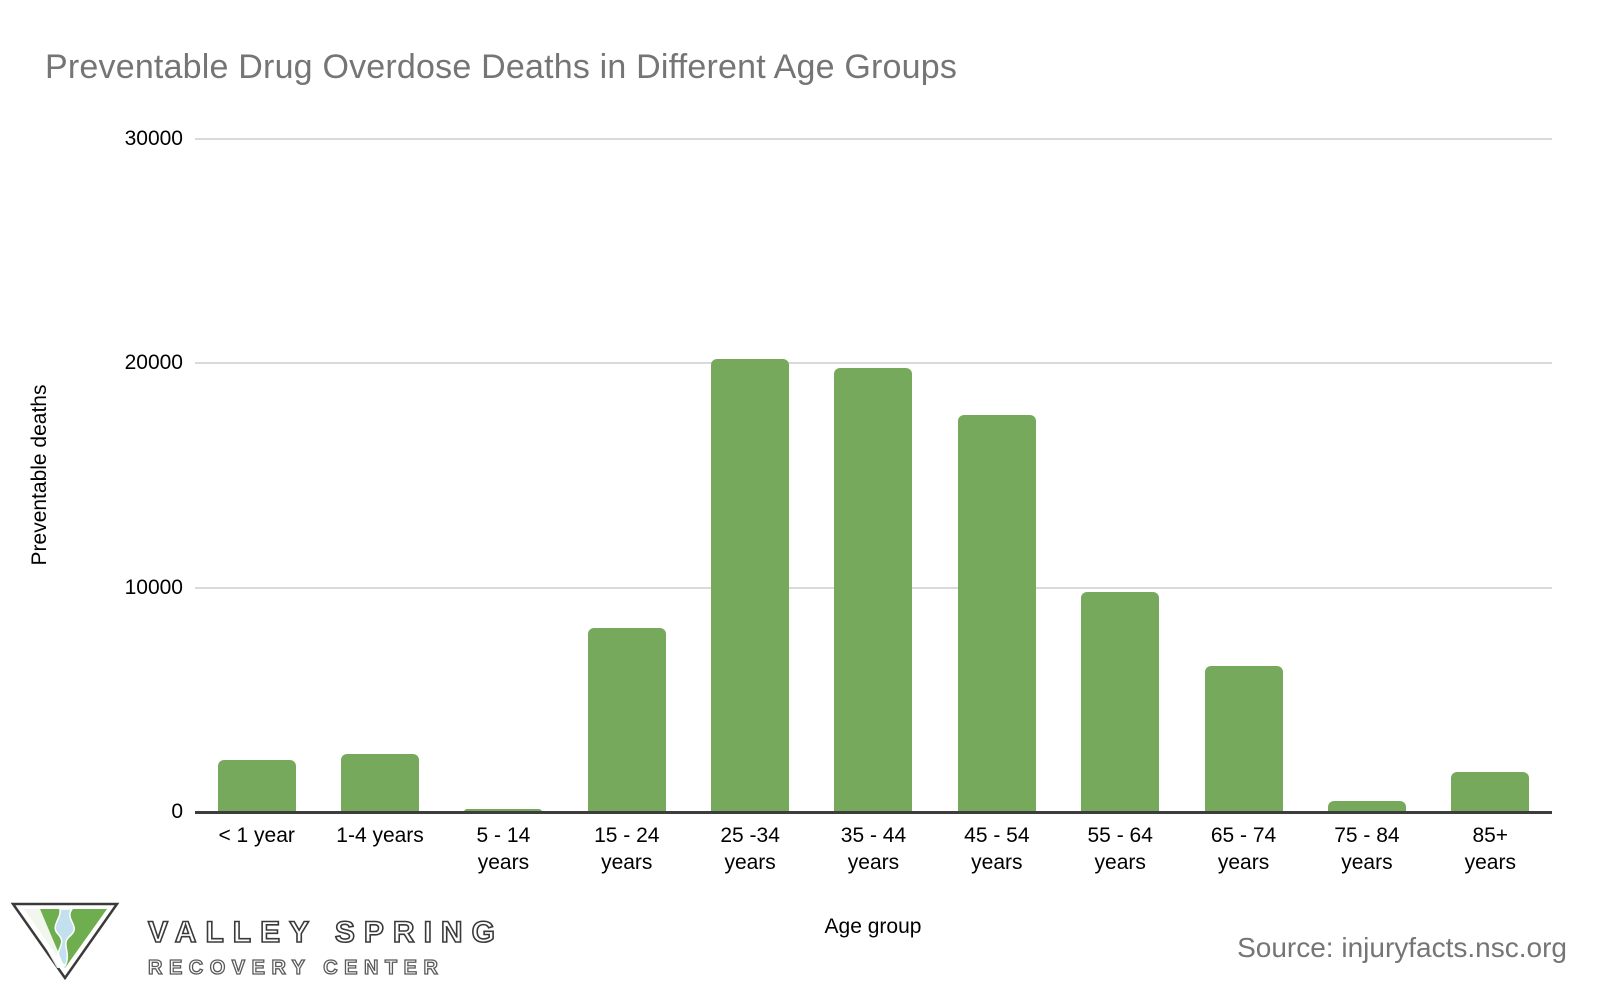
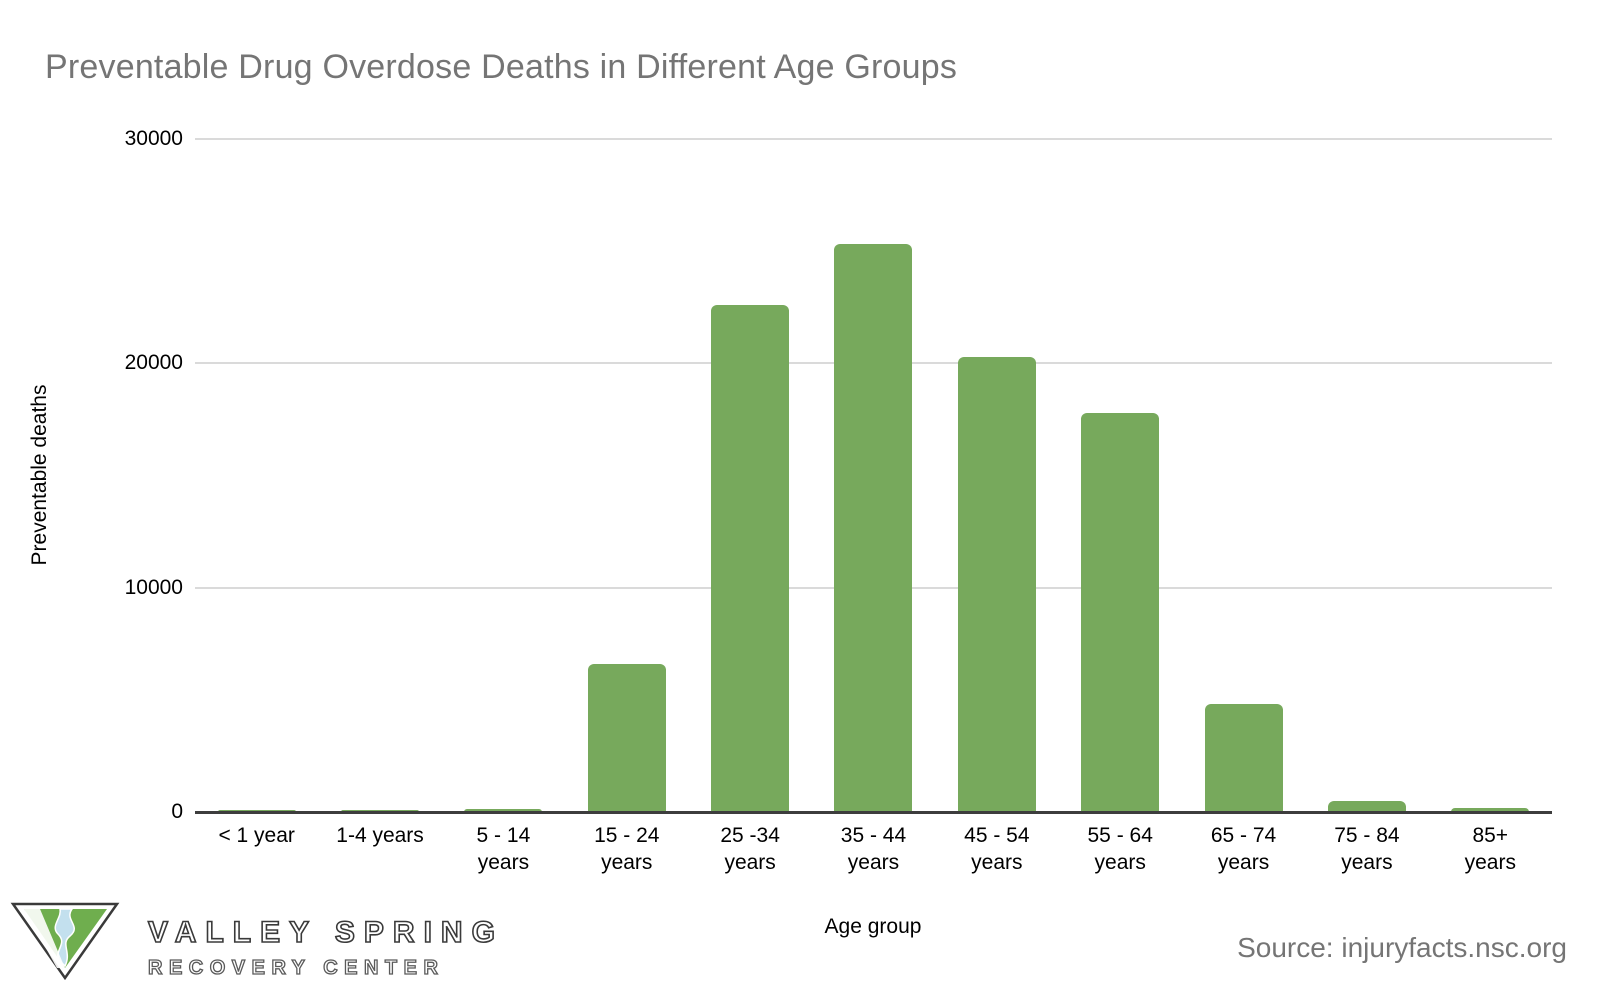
< 1 year: 2300 -> 100
1-4 years: 2600 -> 100
15 - 24 years: 8200 -> 6600
25 -34 years: 20200 -> 22600
35 - 44 years: 19800 -> 25300
45 - 54 years: 17700 -> 20300
55 - 64 years: 9800 -> 17800
65 - 74 years: 6500 -> 4800
85+ years: 1800 -> 200
